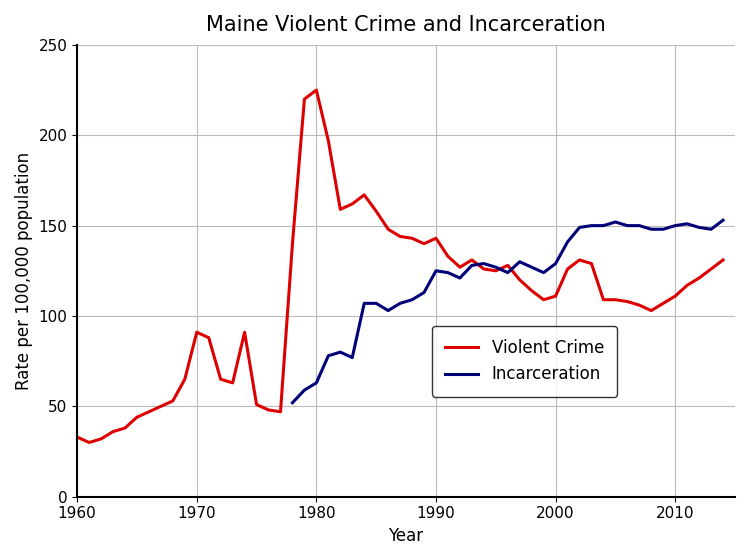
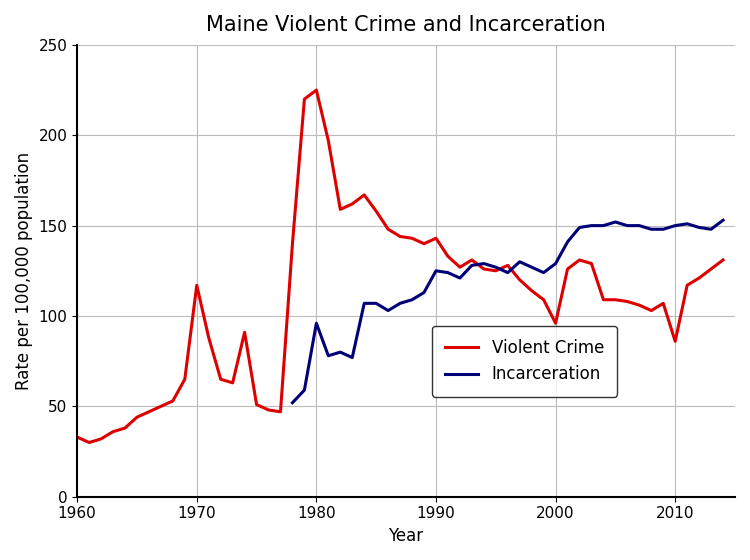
Violent Crime/1970: 91 -> 117
Incarceration/1980: 63 -> 96
Violent Crime/2000: 111 -> 96
Violent Crime/2010: 111 -> 86
